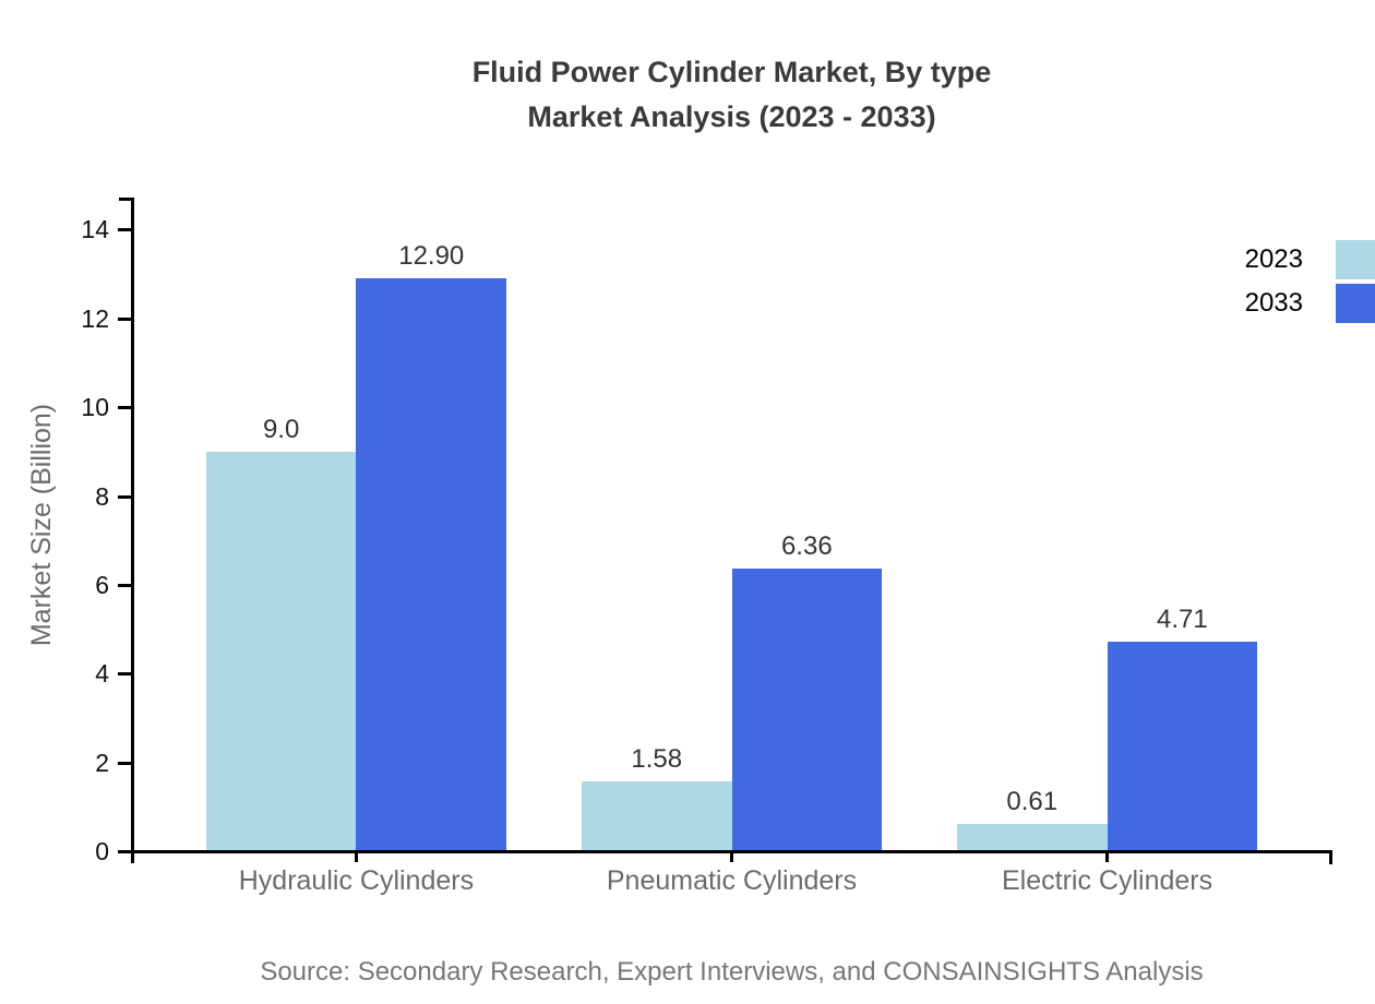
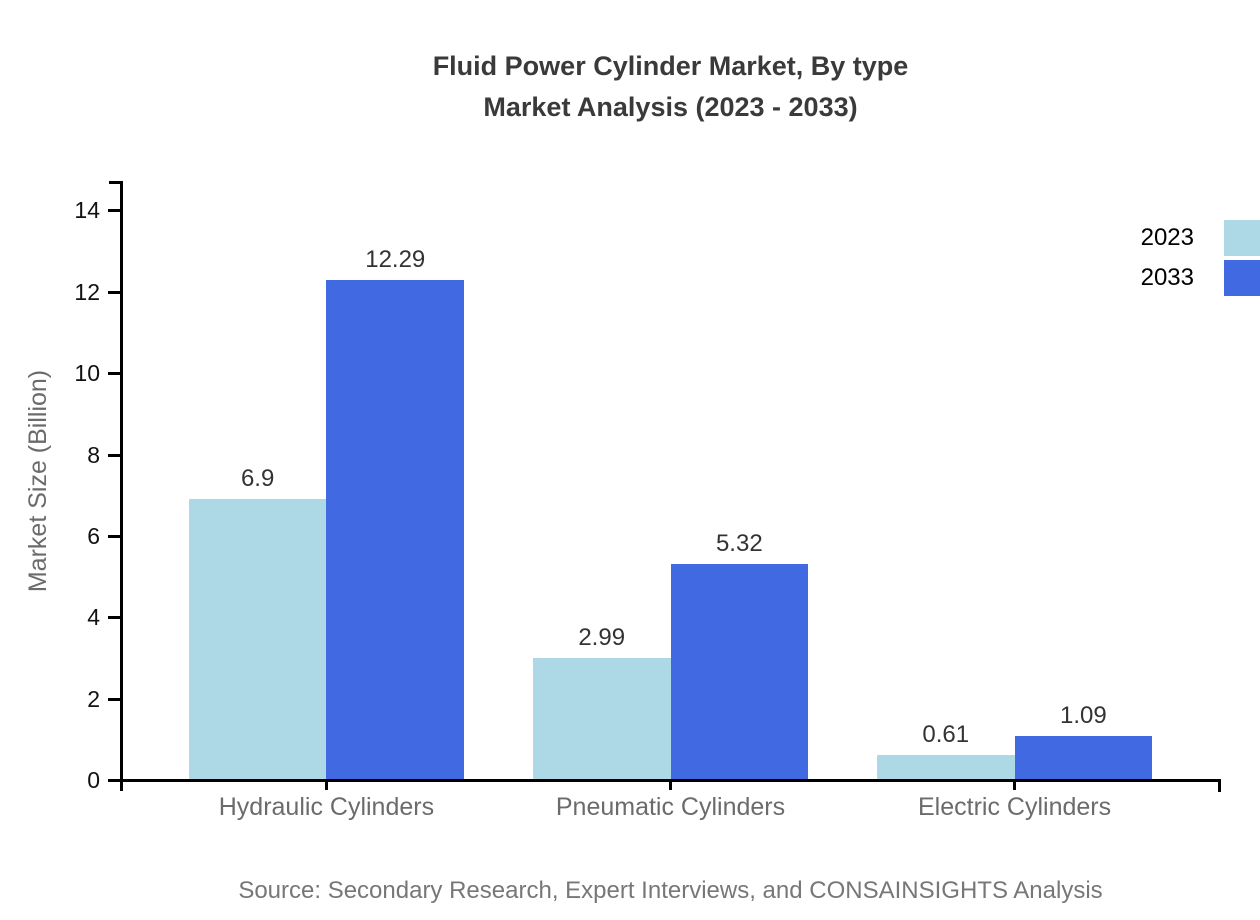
2023/Hydraulic Cylinders: 9.0 -> 6.9
2033/Hydraulic Cylinders: 12.90 -> 12.29
2023/Pneumatic Cylinders: 1.58 -> 2.99
2033/Pneumatic Cylinders: 6.36 -> 5.32
2033/Electric Cylinders: 4.71 -> 1.09
